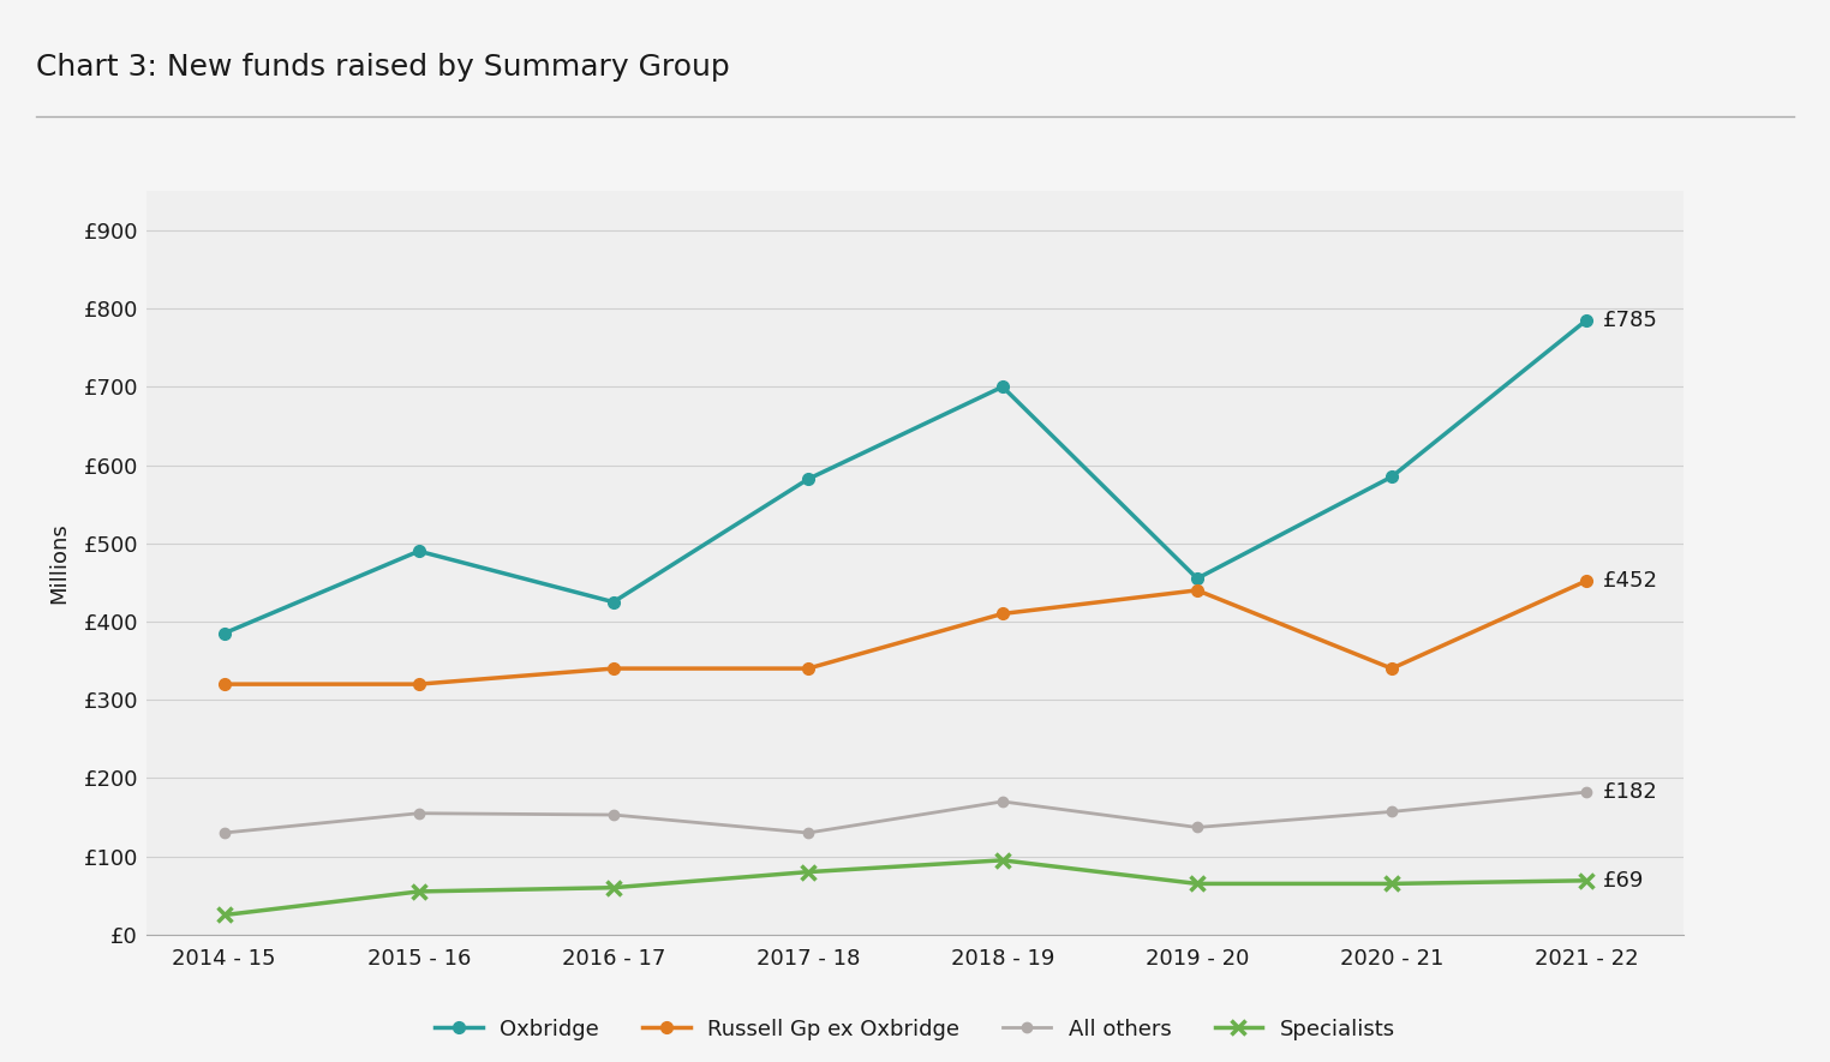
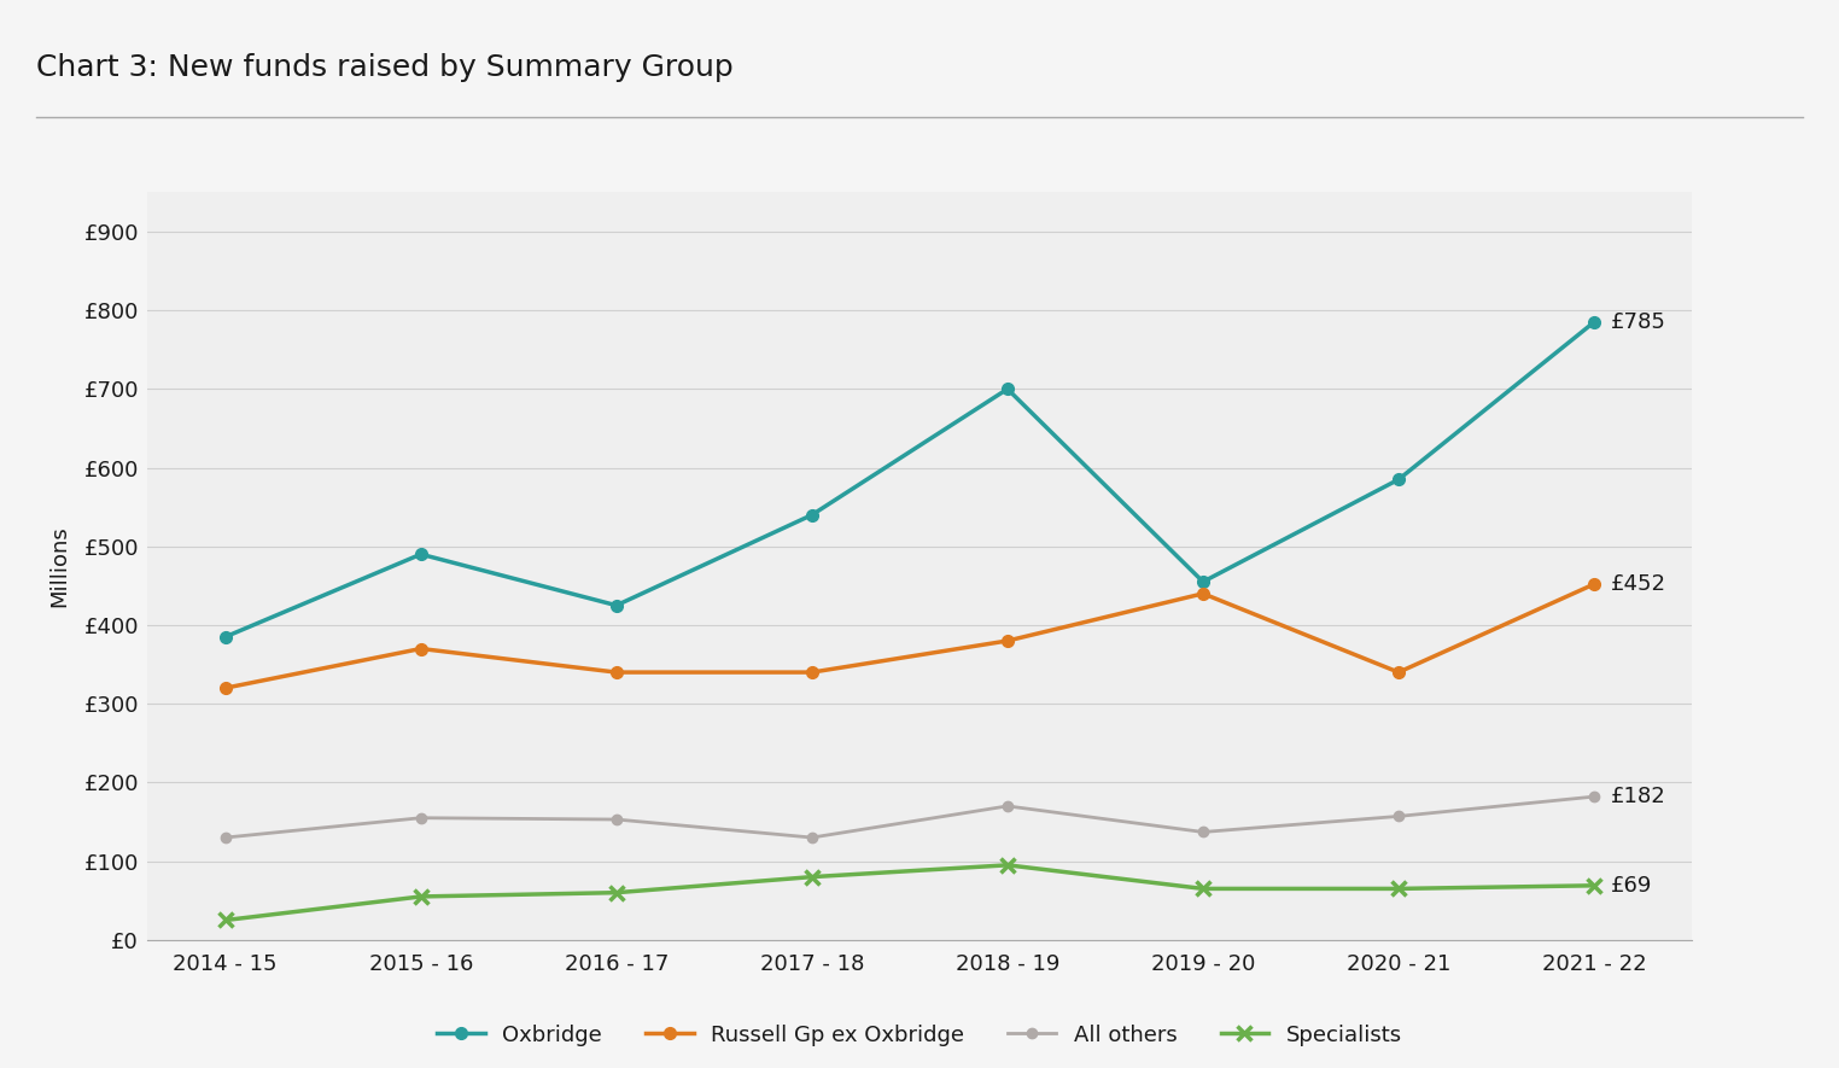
Russell Gp ex Oxbridge/2015 - 16: £320 -> £370
Oxbridge/2017 - 18: £582 -> £540
Russell Gp ex Oxbridge/2018 - 19: £410 -> £380
